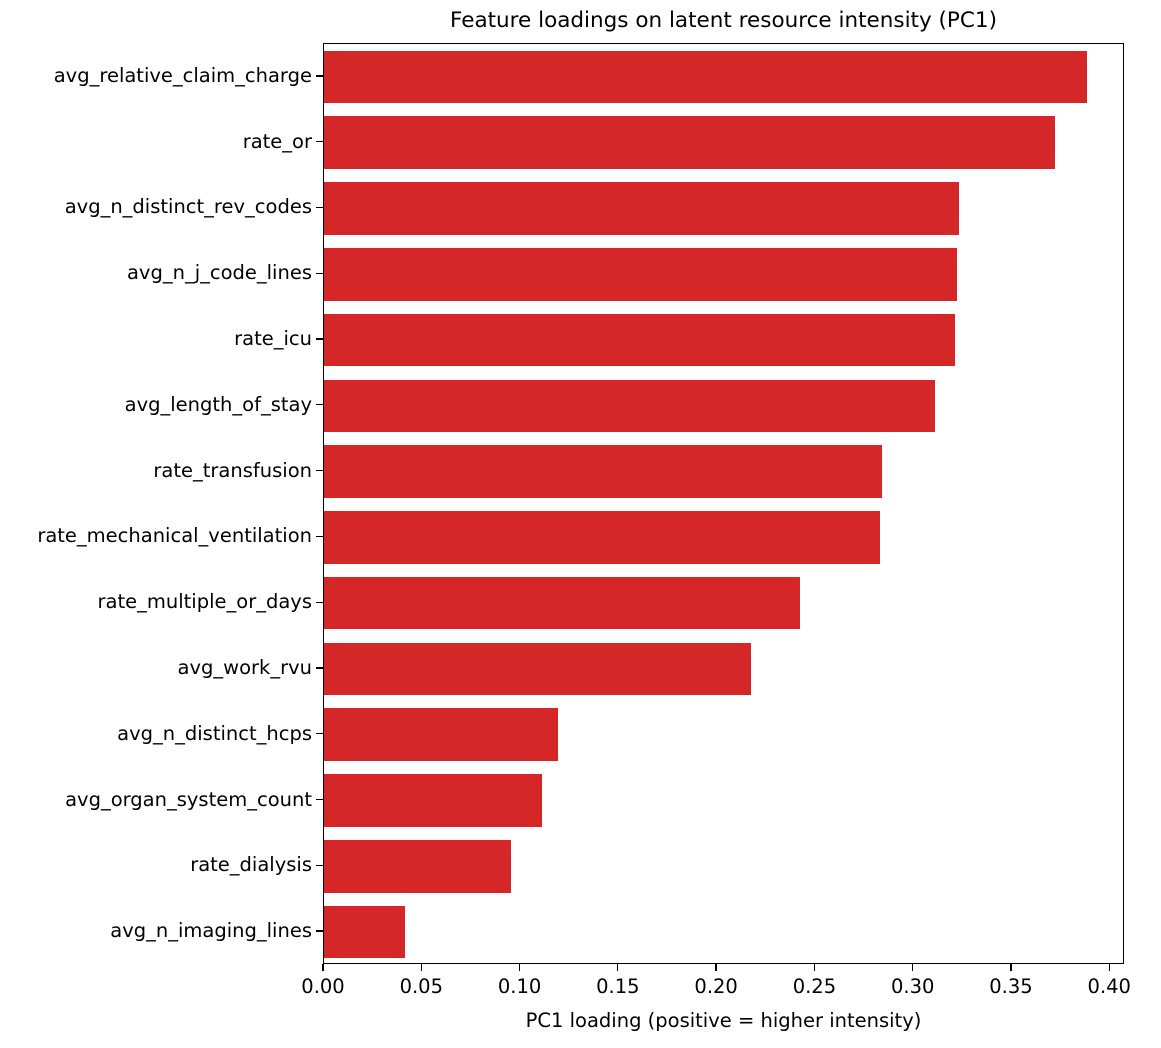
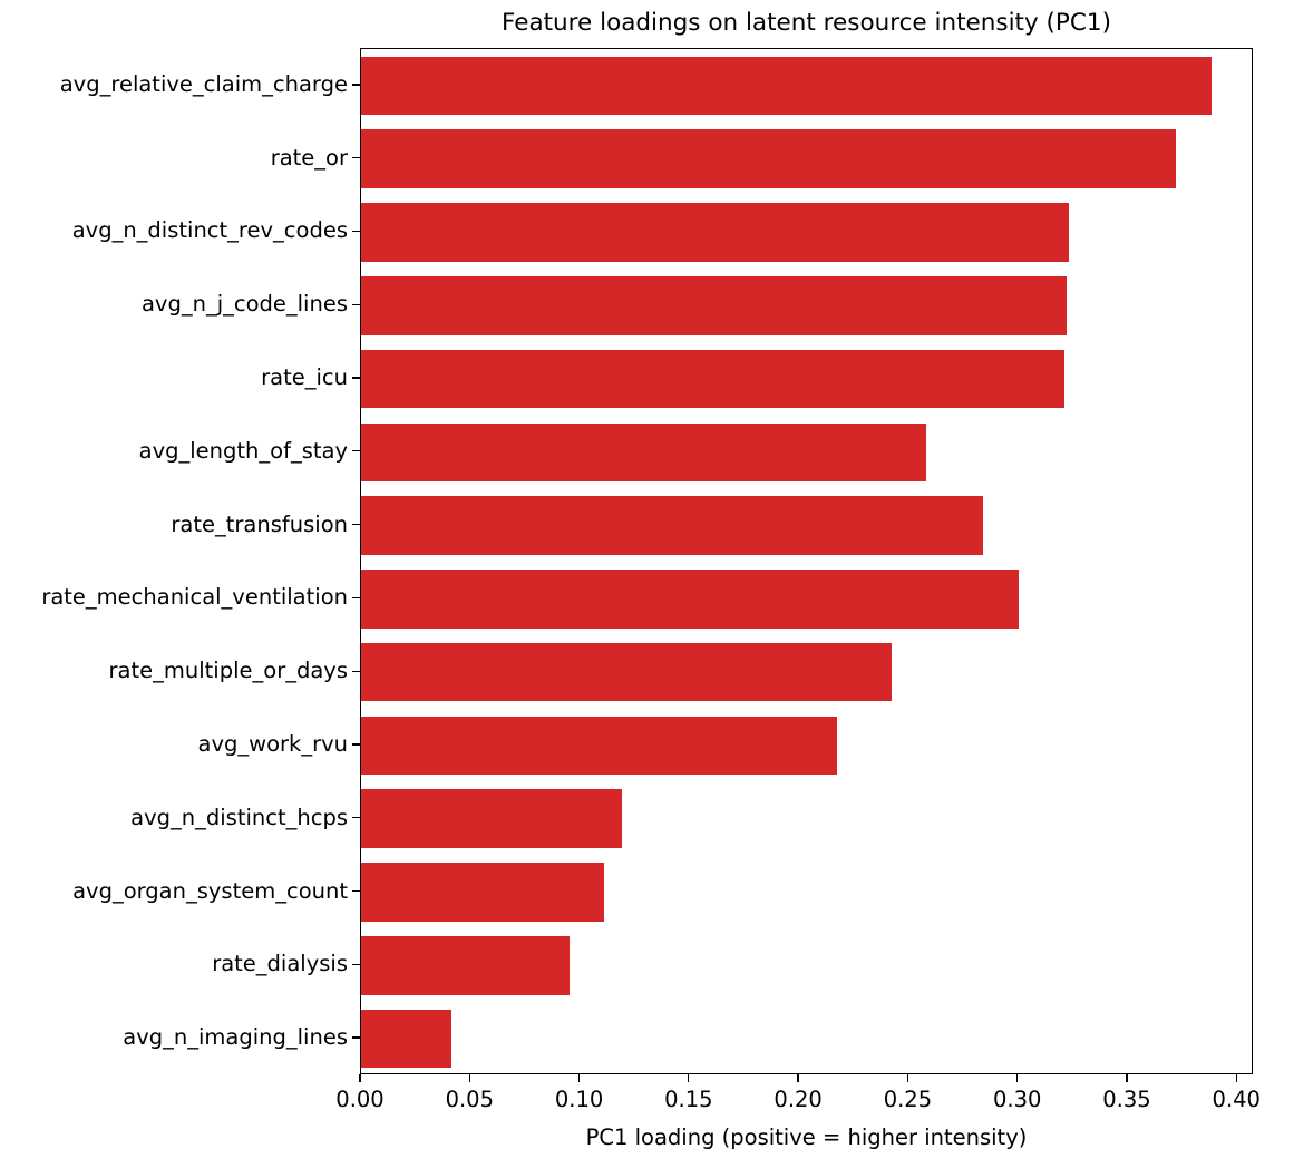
avg_length_of_stay: 0.311 -> 0.258
rate_mechanical_ventilation: 0.283 -> 0.300
